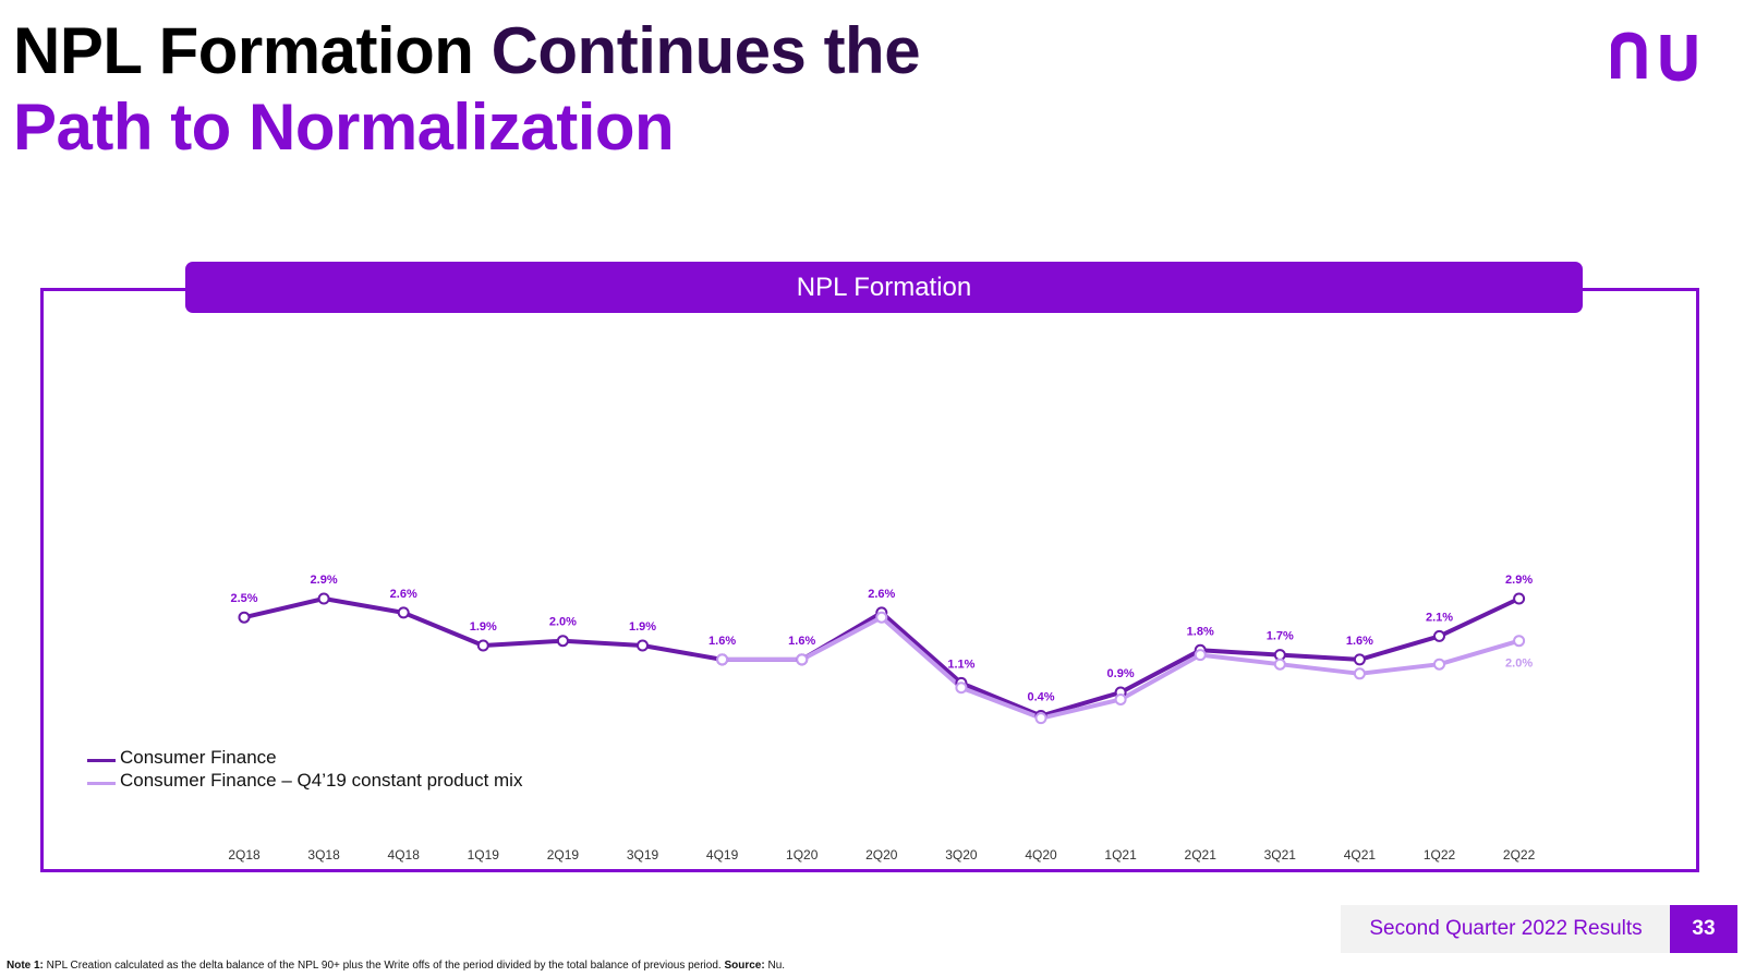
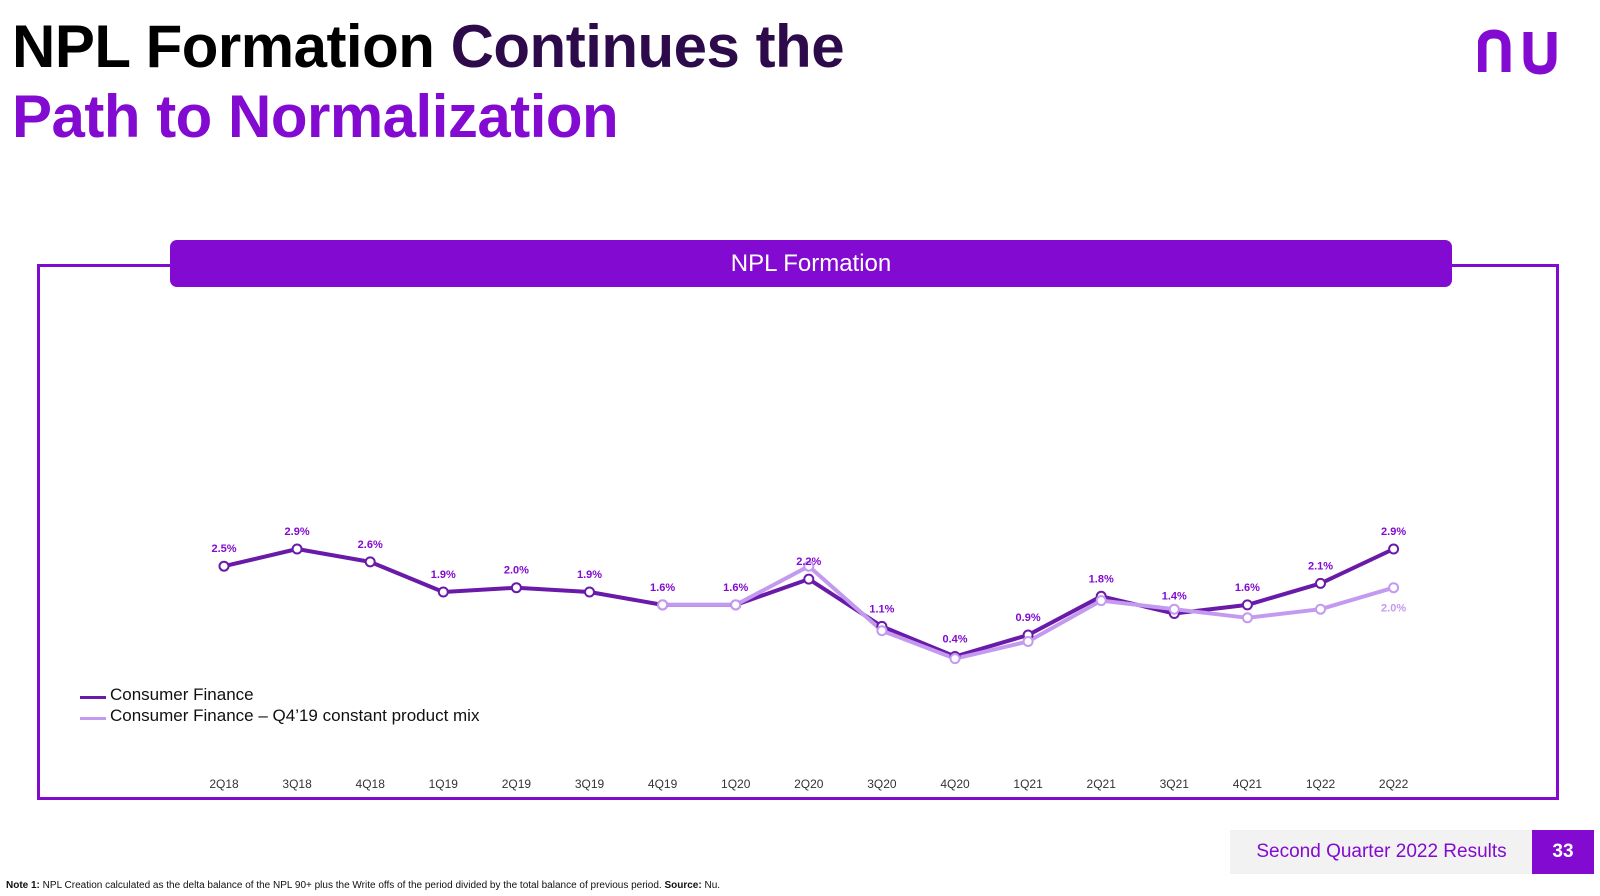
Consumer Finance/2Q20: 2.6% -> 2.2%
Consumer Finance/3Q21: 1.7% -> 1.4%
